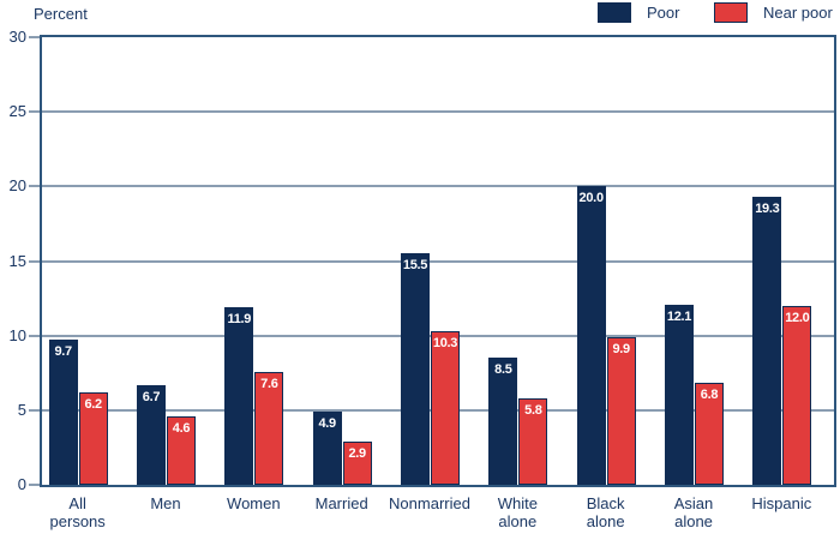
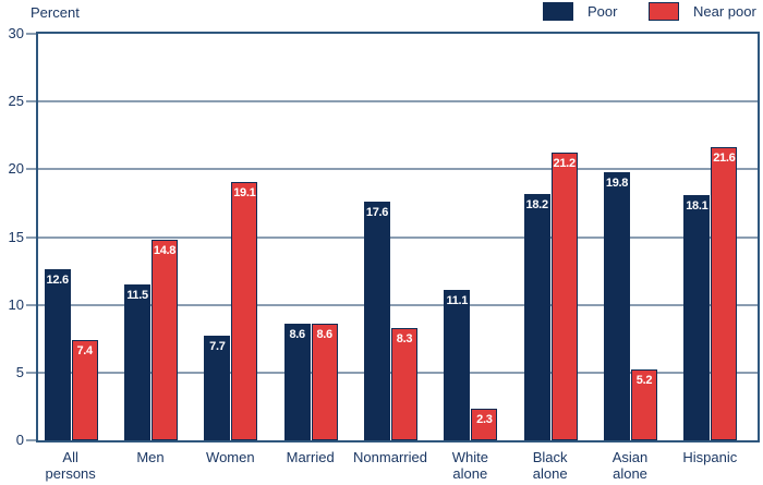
Poor/All persons: 9.7 -> 12.6
Near poor/All persons: 6.2 -> 7.4
Poor/Men: 6.7 -> 11.5
Near poor/Men: 4.6 -> 14.8
Poor/Women: 11.9 -> 7.7
Near poor/Women: 7.6 -> 19.1
Poor/Married: 4.9 -> 8.6
Near poor/Married: 2.9 -> 8.6
Poor/Nonmarried: 15.5 -> 17.6
Near poor/Nonmarried: 10.3 -> 8.3
Poor/White alone: 8.5 -> 11.1
Near poor/White alone: 5.8 -> 2.3
Poor/Black alone: 20.0 -> 18.2
Near poor/Black alone: 9.9 -> 21.2
Poor/Asian alone: 12.1 -> 19.8
Near poor/Asian alone: 6.8 -> 5.2
Poor/Hispanic: 19.3 -> 18.1
Near poor/Hispanic: 12.0 -> 21.6
